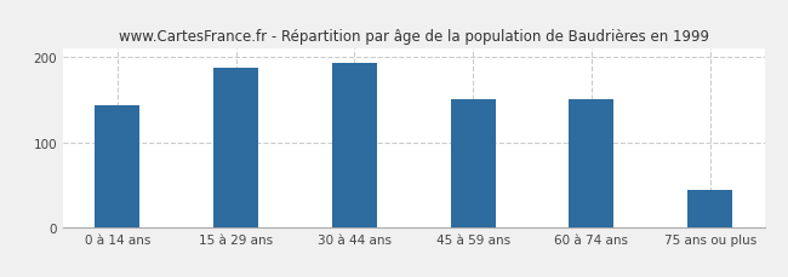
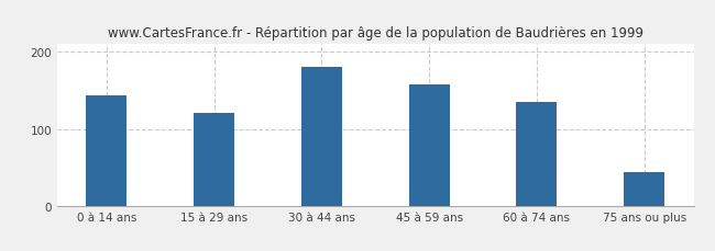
15 à 29 ans: 188 -> 120
30 à 44 ans: 194 -> 181
45 à 59 ans: 150 -> 158
60 à 74 ans: 150 -> 135
